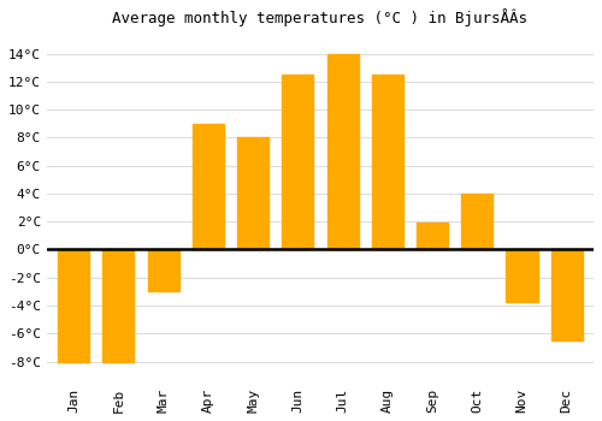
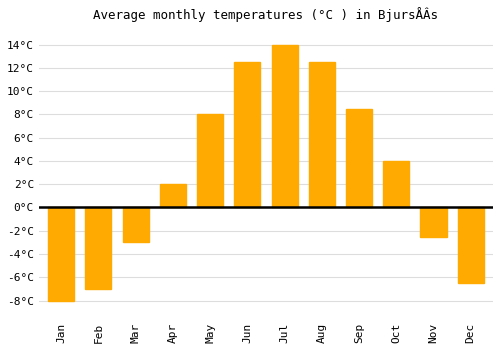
Feb: -8.0°C -> -7.0°C
Apr: 9.0°C -> 2.0°C
Sep: 1.9°C -> 8.5°C
Nov: -3.7°C -> -2.5°C
